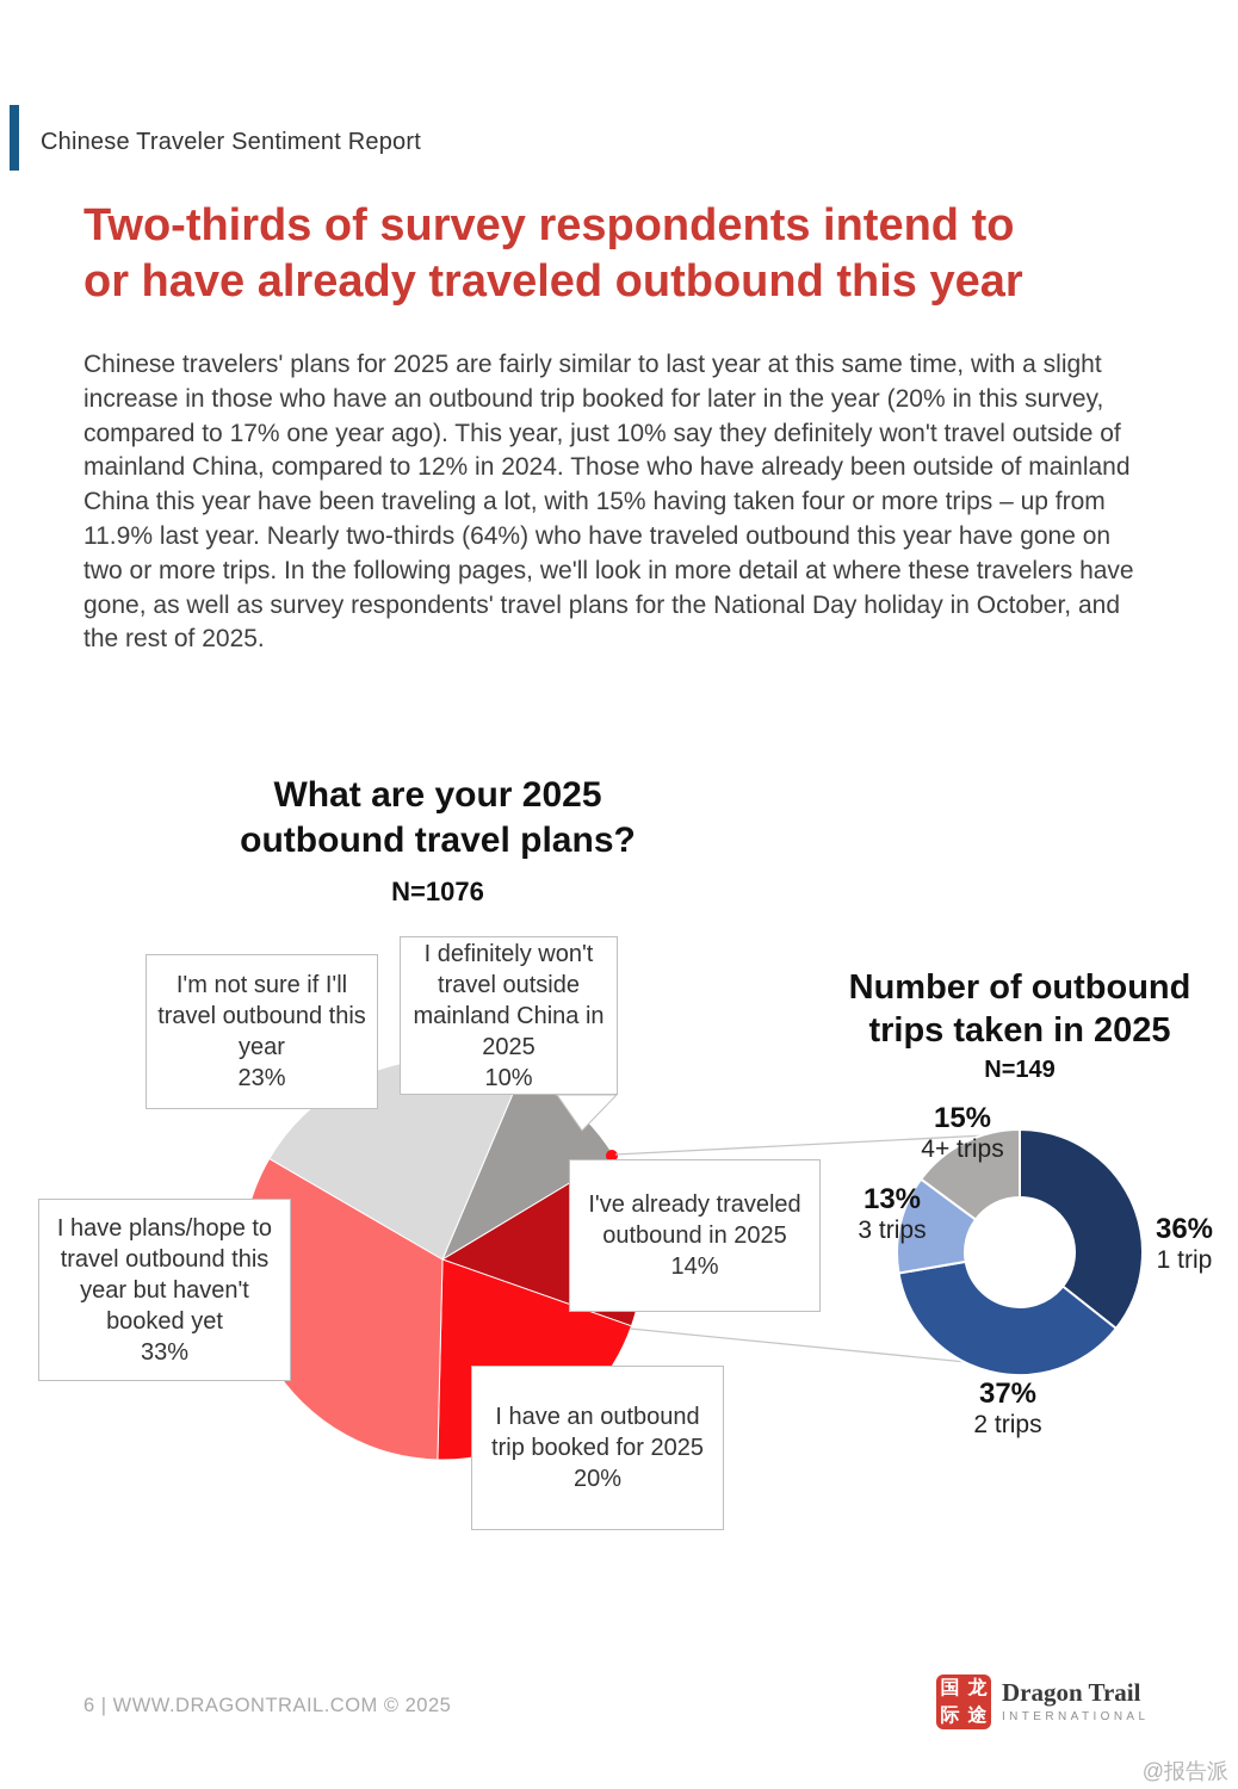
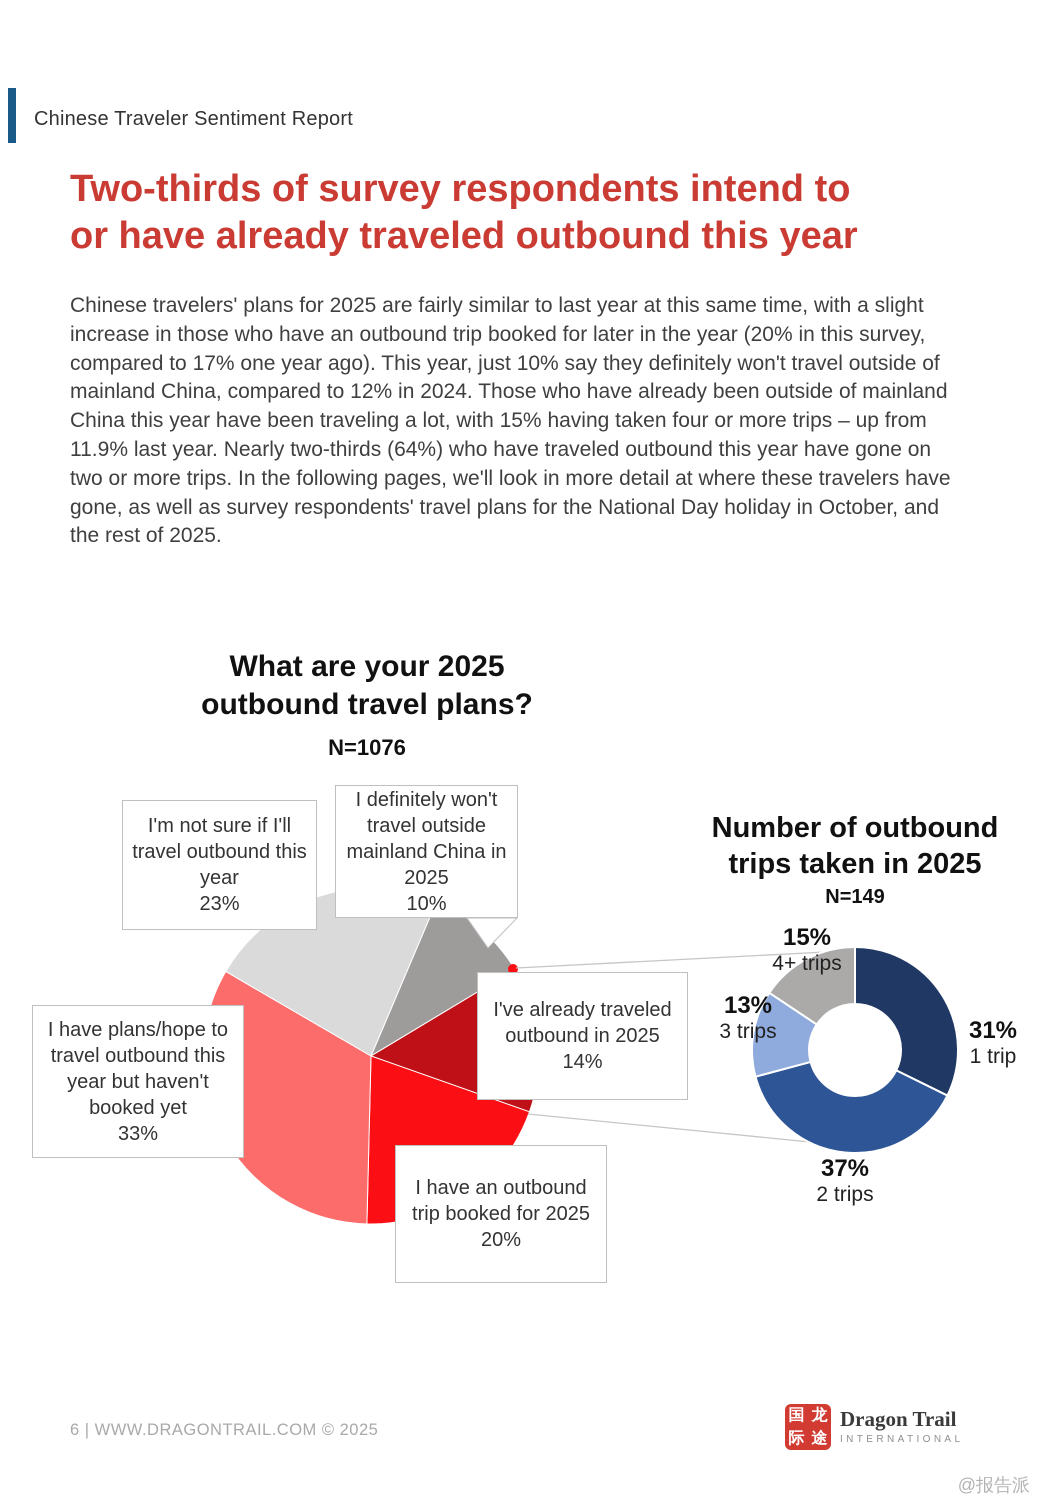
Number of outbound trips taken in 2025/1 trip: 36% -> 31%
